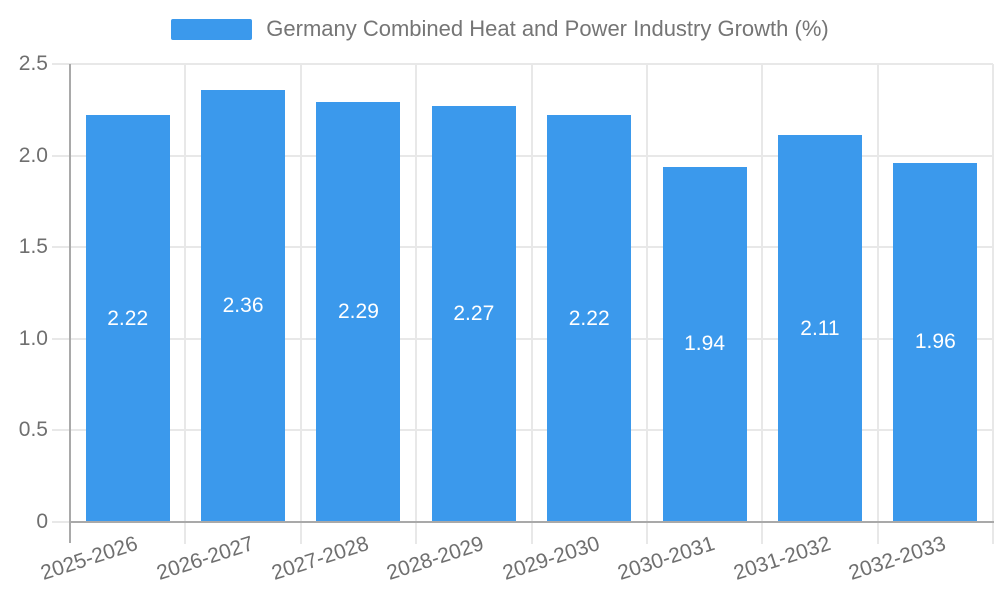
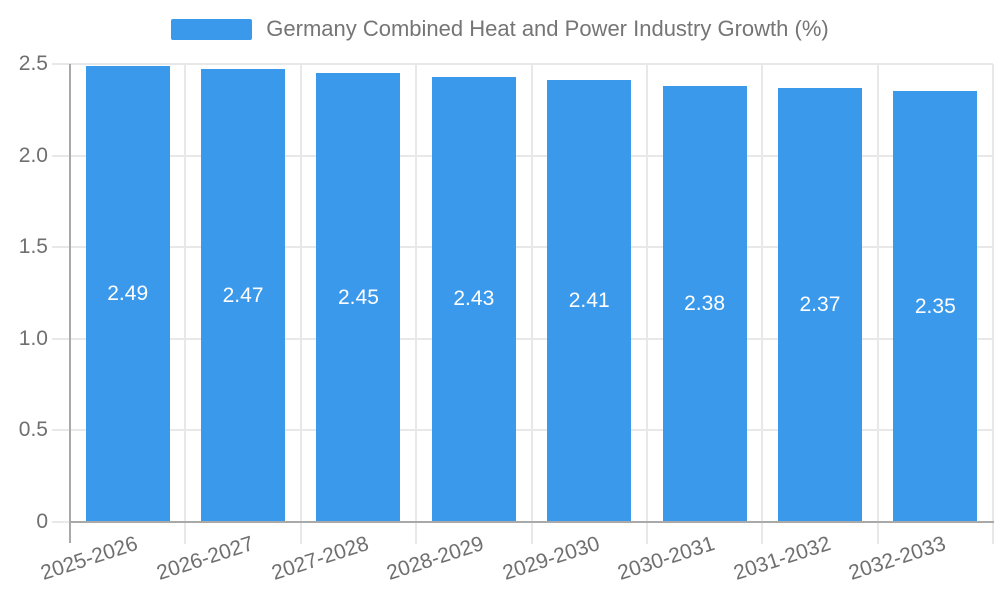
2025-2026: 2.22 -> 2.49
2026-2027: 2.36 -> 2.47
2027-2028: 2.29 -> 2.45
2028-2029: 2.27 -> 2.43
2029-2030: 2.22 -> 2.41
2030-2031: 1.94 -> 2.38
2031-2032: 2.11 -> 2.37
2032-2033: 1.96 -> 2.35
